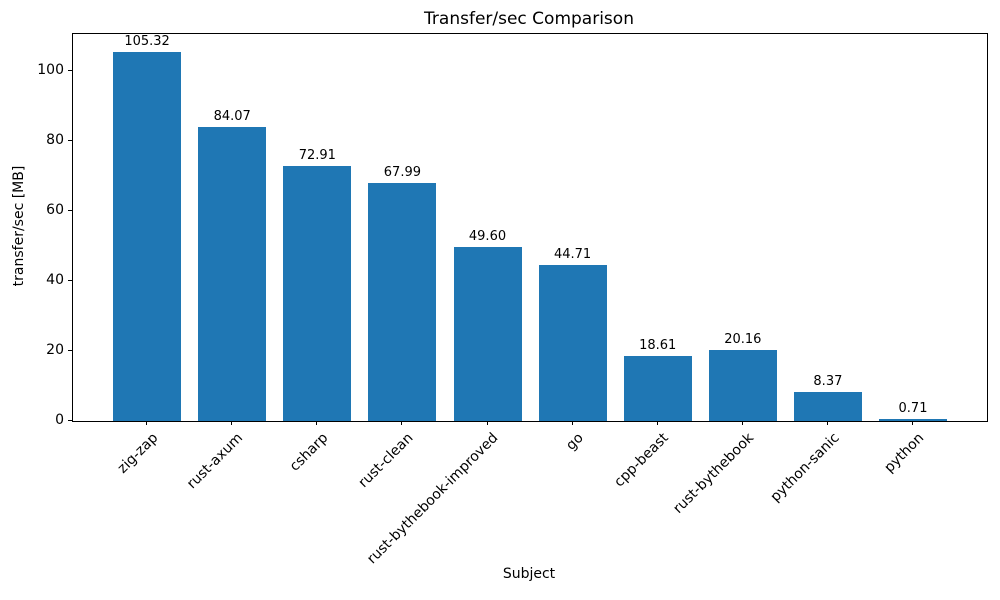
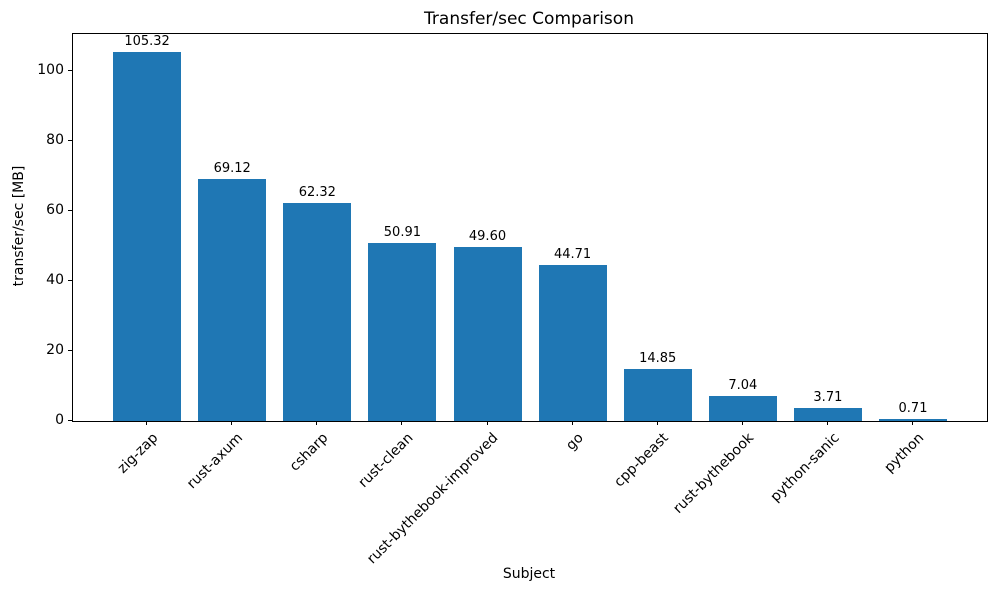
rust-axum: 84.07 -> 69.12
csharp: 72.91 -> 62.32
rust-clean: 67.99 -> 50.91
cpp-beast: 18.61 -> 14.85
rust-bythebook: 20.16 -> 7.04
python-sanic: 8.37 -> 3.71
